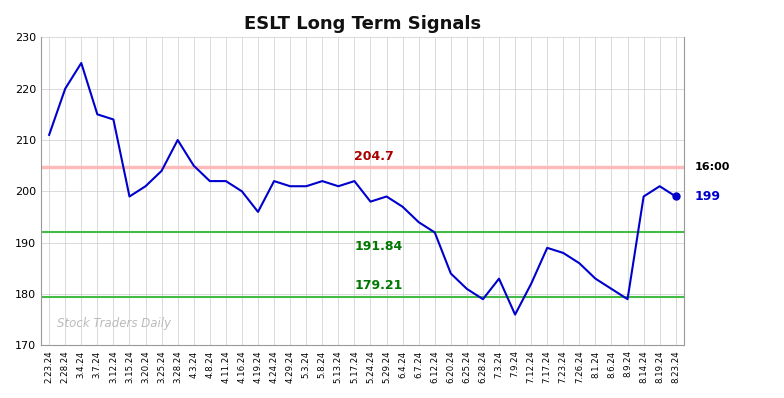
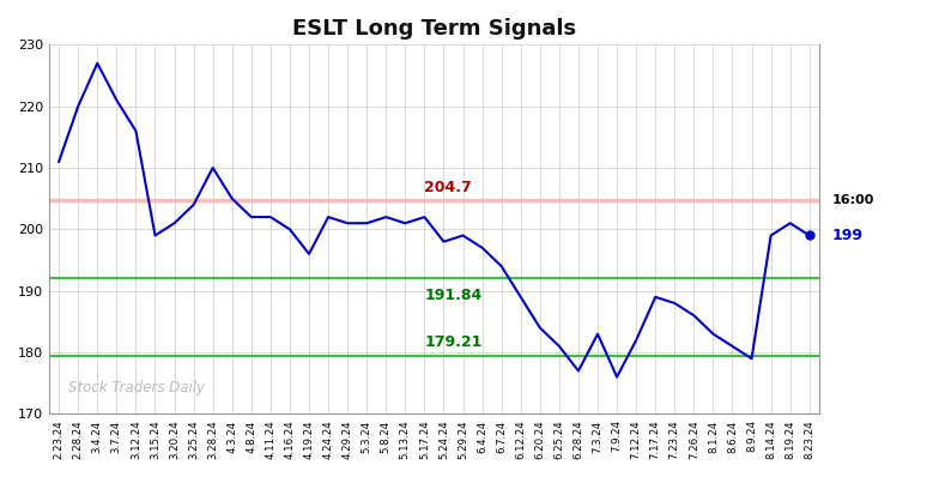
3.4.24: 225 -> 227
3.7.24: 215 -> 221
3.12.24: 214 -> 216
6.12.24: 192 -> 189
6.28.24: 179 -> 177
